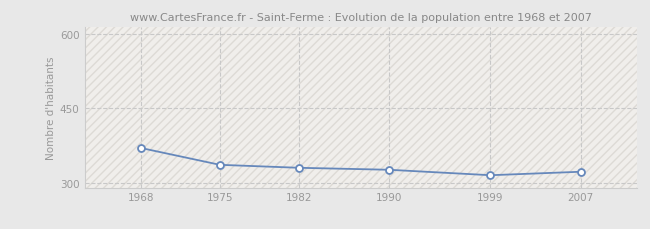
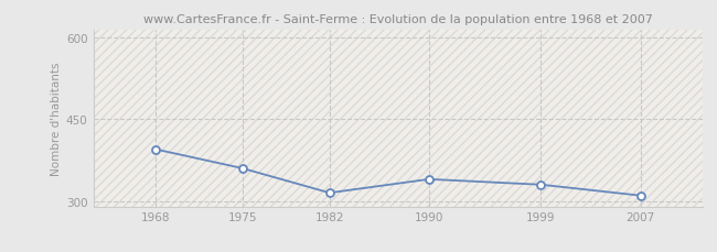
1968: 370 -> 395
1975: 336 -> 360
1982: 330 -> 315
1990: 326 -> 340
1999: 315 -> 330
2007: 322 -> 310
